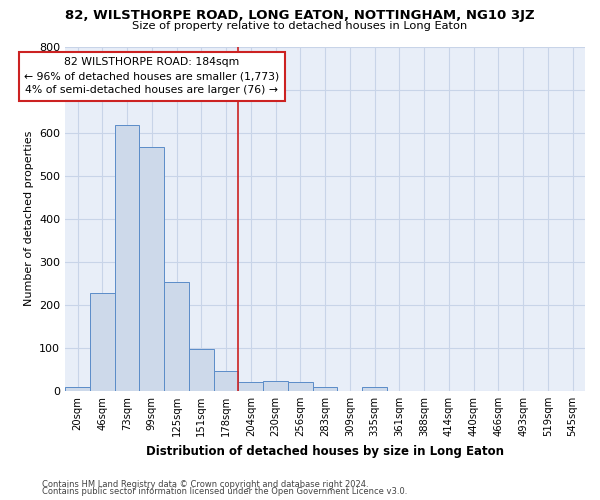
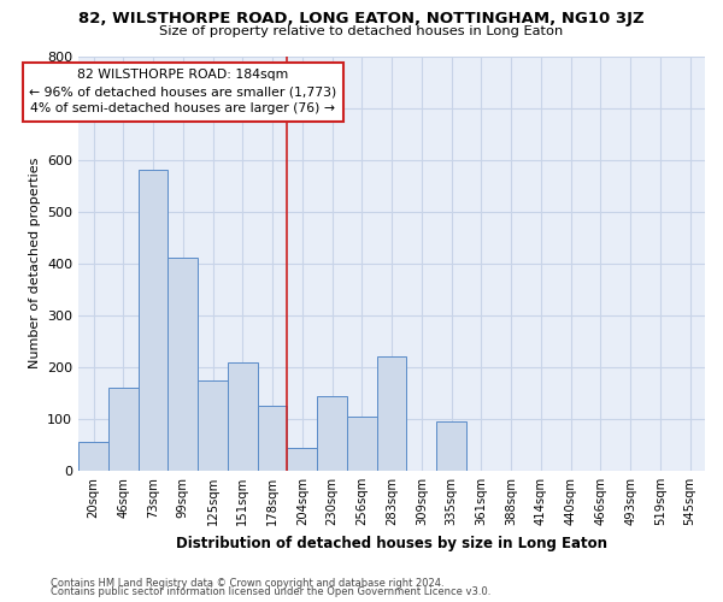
20sqm: 10 -> 55
46sqm: 228 -> 160
73sqm: 617 -> 580
99sqm: 566 -> 410
125sqm: 253 -> 175
151sqm: 97 -> 210
178sqm: 47 -> 125
204sqm: 20 -> 45
230sqm: 22 -> 145
256sqm: 20 -> 105
283sqm: 10 -> 220
335sqm: 10 -> 95
